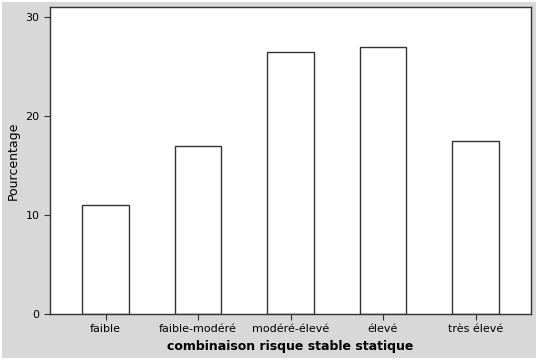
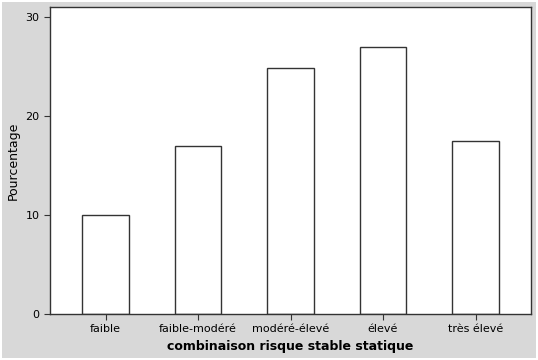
faible: 11.0 -> 10.0
modéré-élevé: 26.5 -> 24.8
